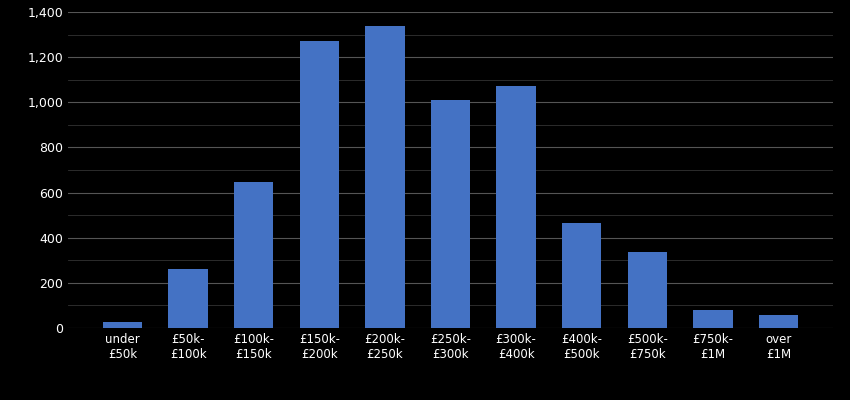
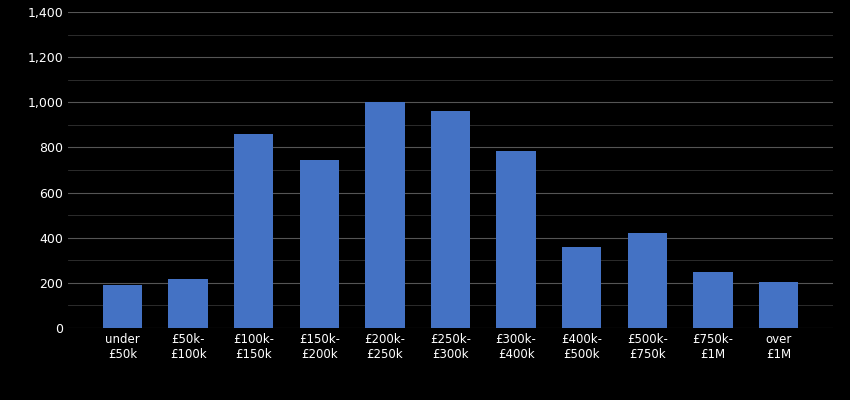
under £50k: 25 -> 190
£50k- £100k: 263 -> 215
£100k- £150k: 645 -> 860
£150k- £200k: 1,270 -> 745
£200k- £250k: 1,340 -> 1,000
£250k- £300k: 1,010 -> 960
£300k- £400k: 1,070 -> 785
£400k- £500k: 465 -> 360
£500k- £750k: 335 -> 420
£750k- £1M: 80 -> 250
over £1M: 58 -> 205
